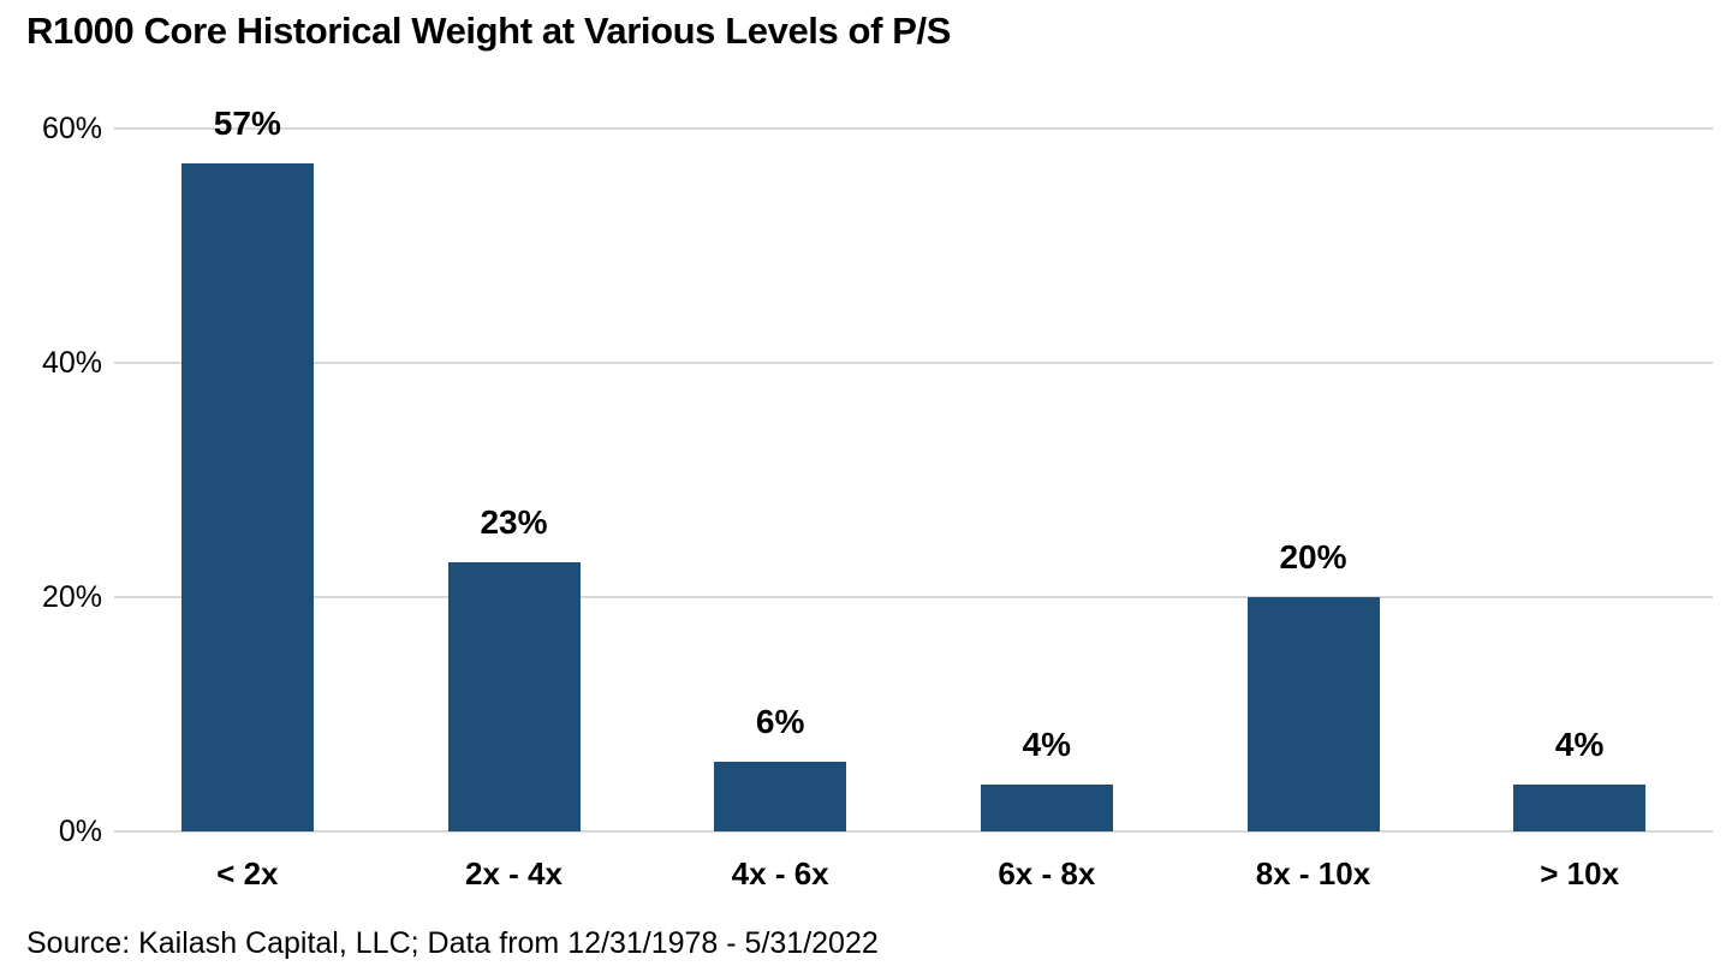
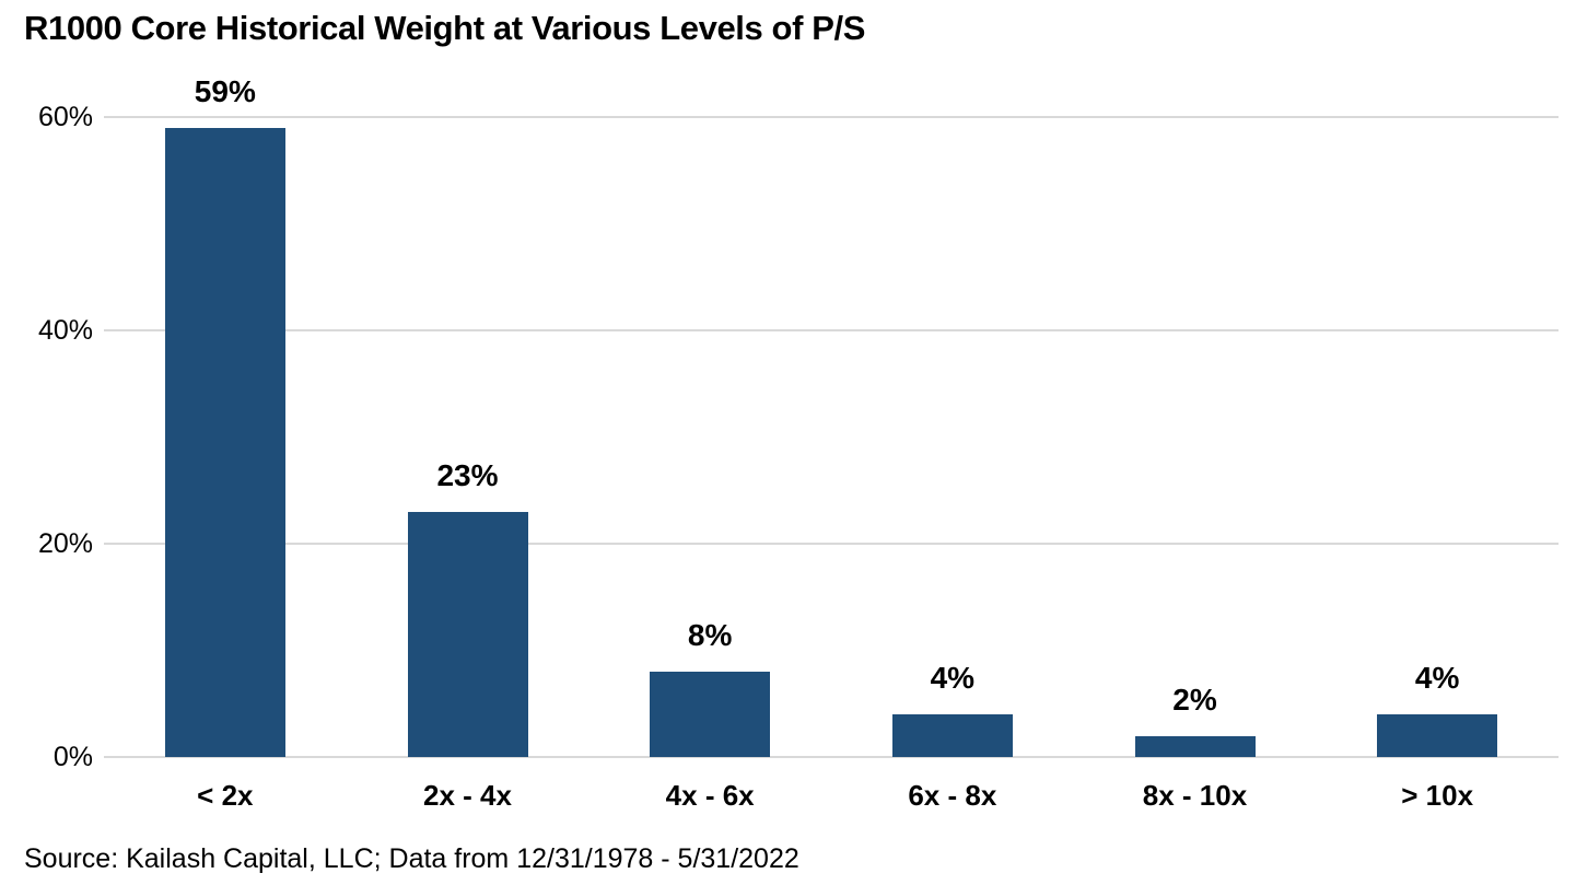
< 2x: 57% -> 59%
4x - 6x: 6% -> 8%
8x - 10x: 20% -> 2%
